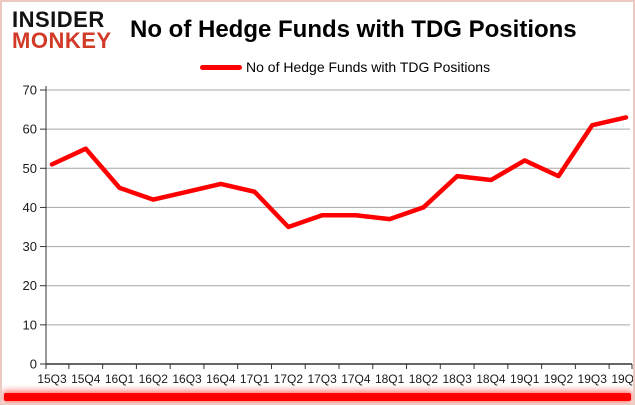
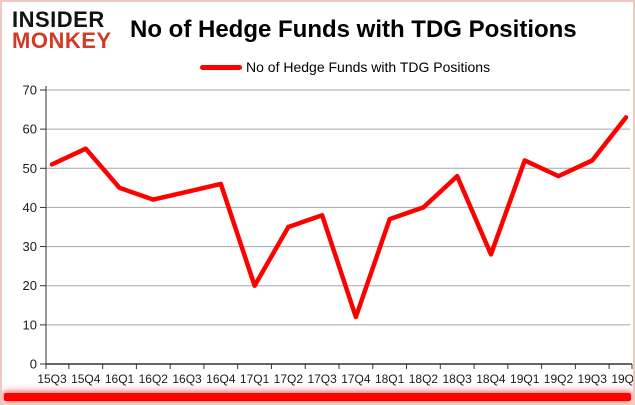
17Q1: 44 -> 20
17Q4: 38 -> 12
18Q4: 47 -> 28
19Q3: 61 -> 52
